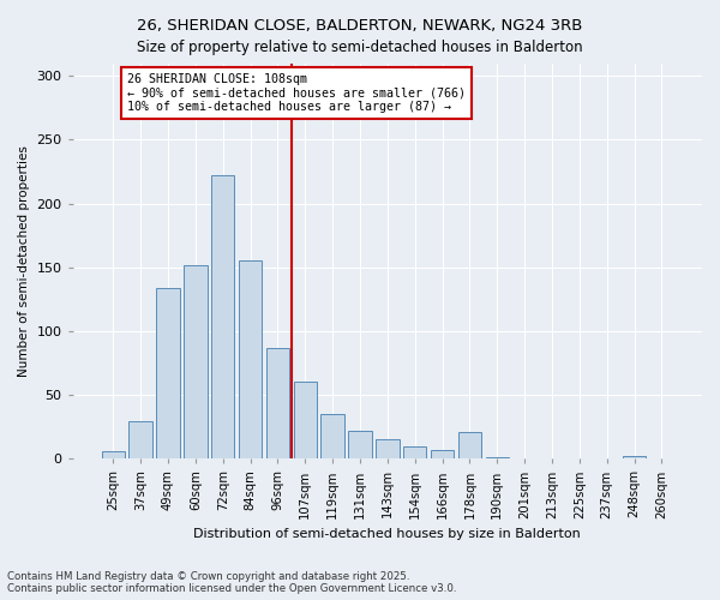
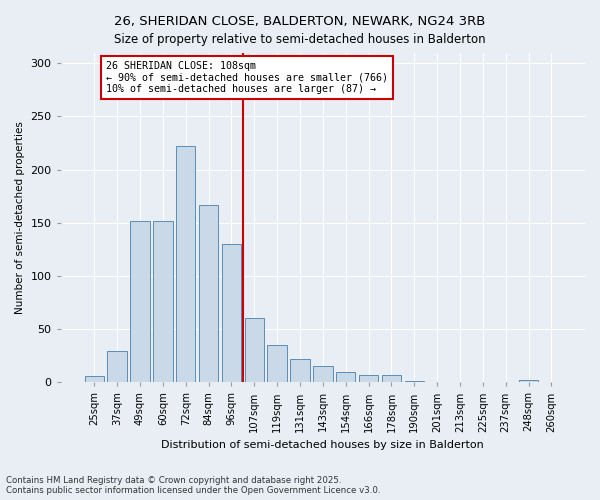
49sqm: 134 -> 152
84sqm: 155 -> 167
96sqm: 87 -> 130
178sqm: 21 -> 7
